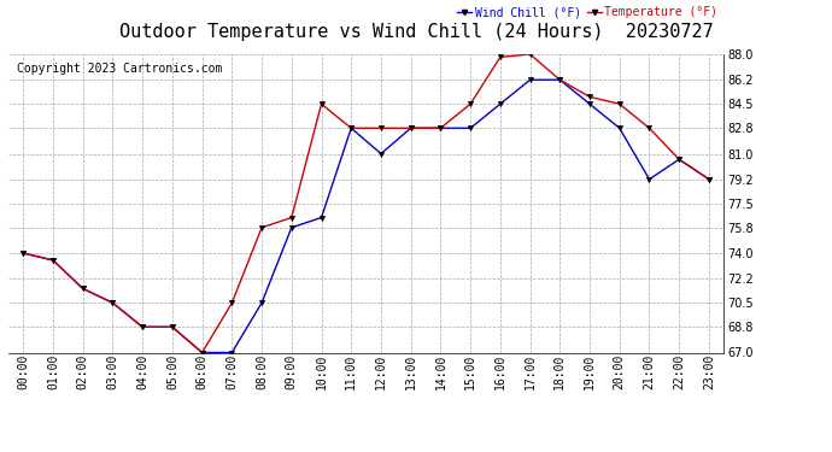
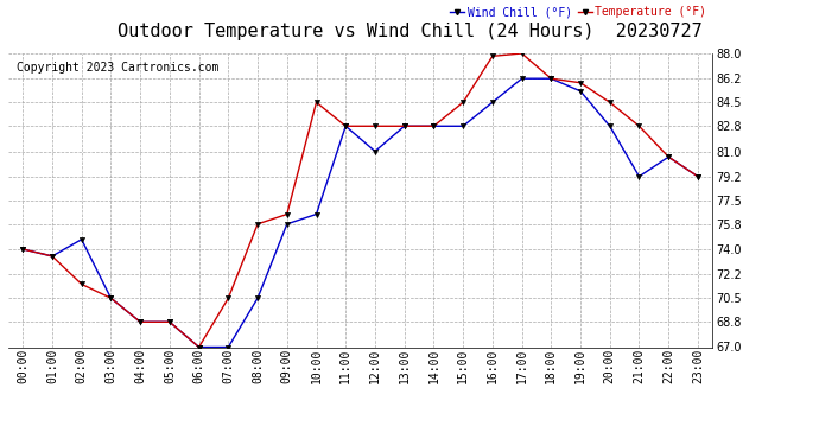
Wind Chill (°F)/02:00: 71.5 -> 74.7
Temperature (°F)/19:00: 85.0 -> 85.9
Wind Chill (°F)/19:00: 84.5 -> 85.3
